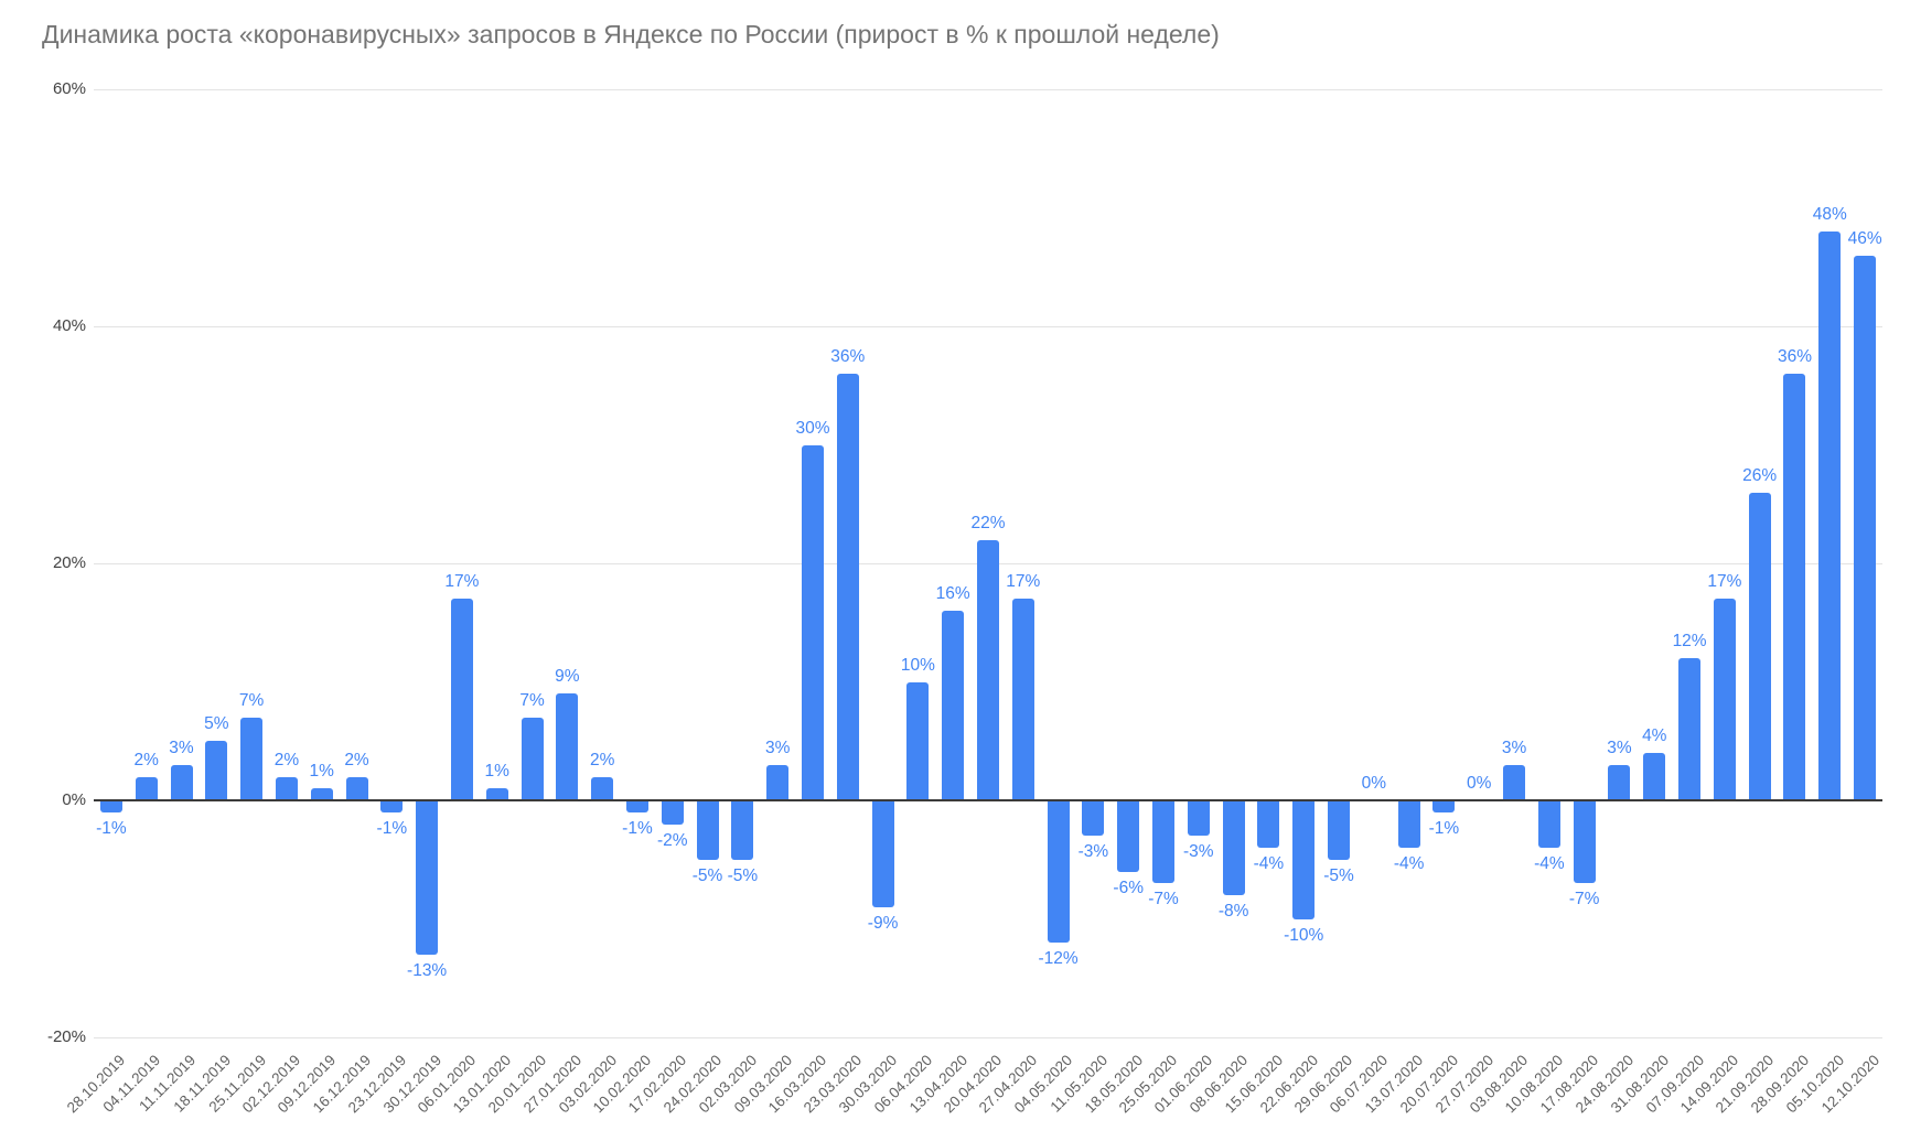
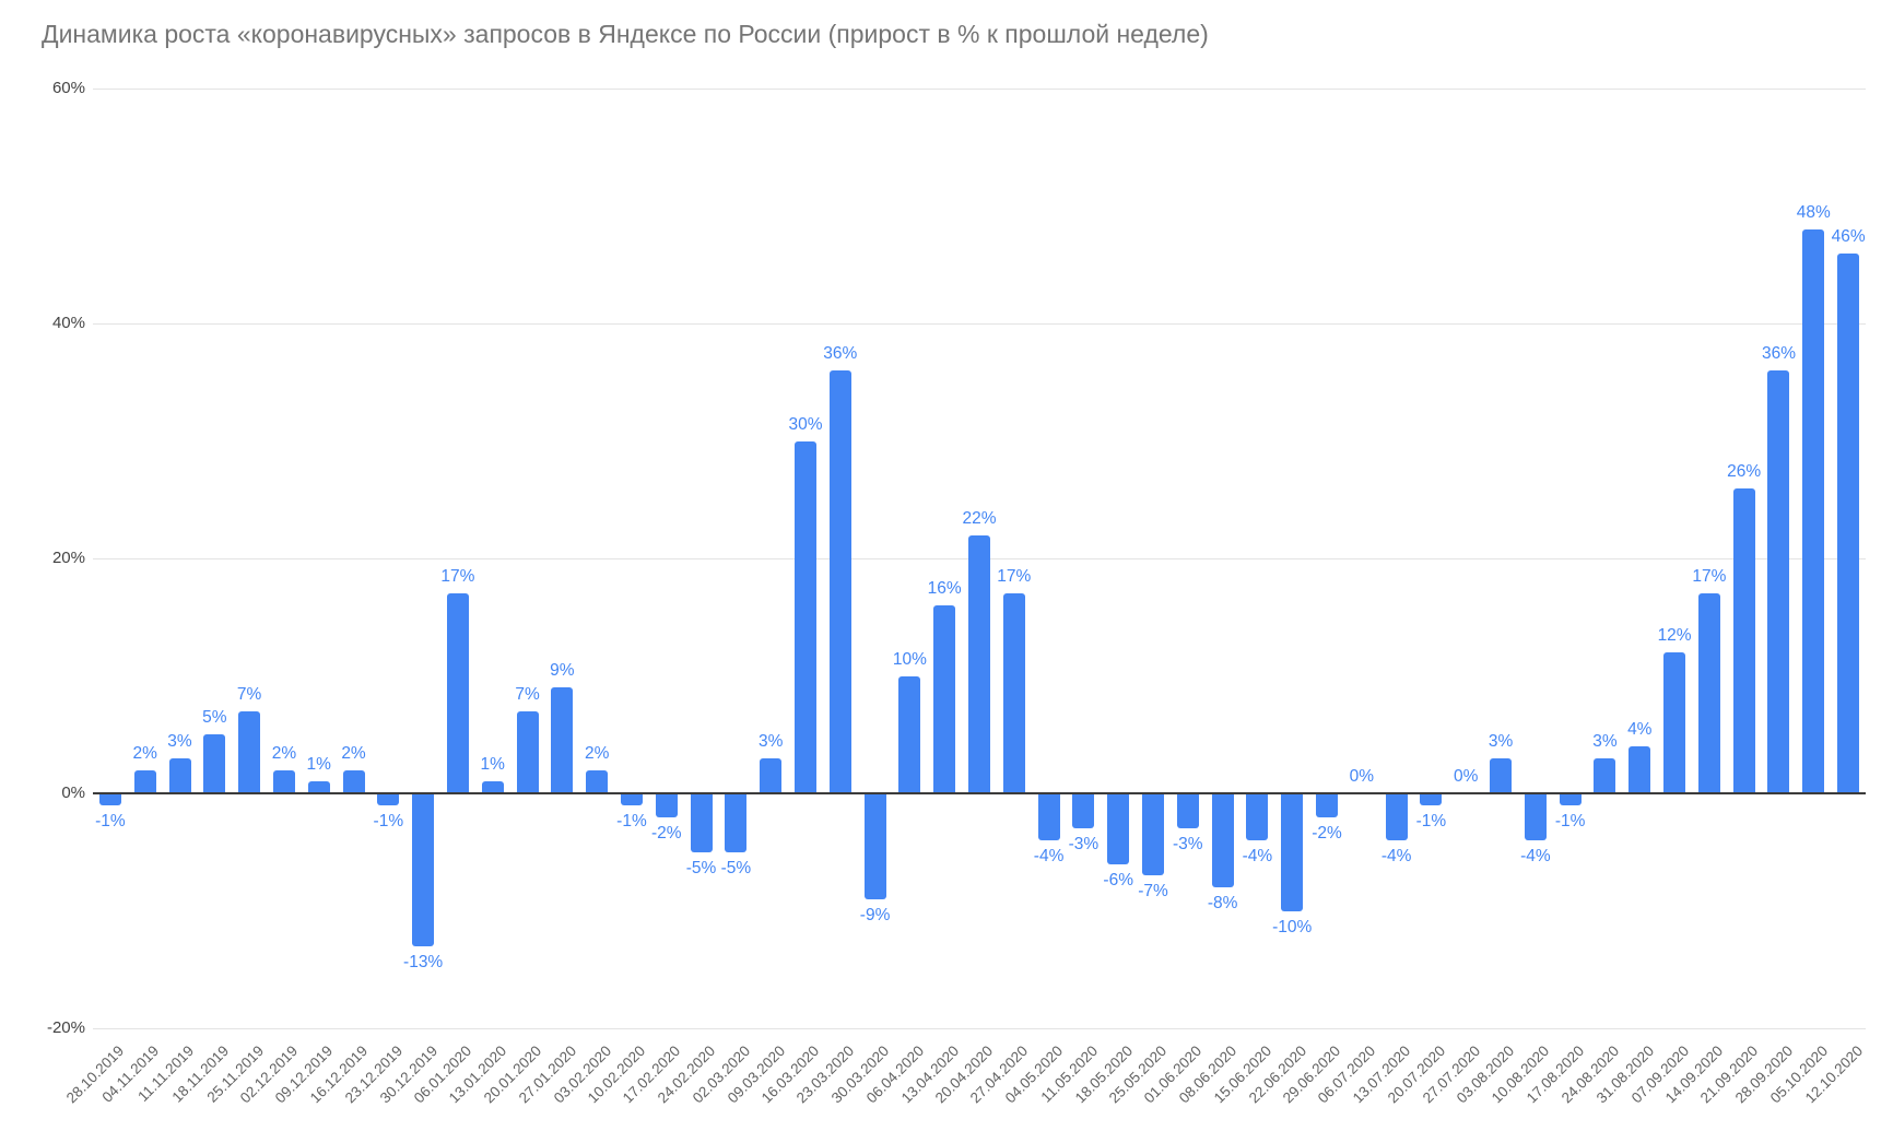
04.05.2020: -12% -> -4%
29.06.2020: -5% -> -2%
17.08.2020: -7% -> -1%
